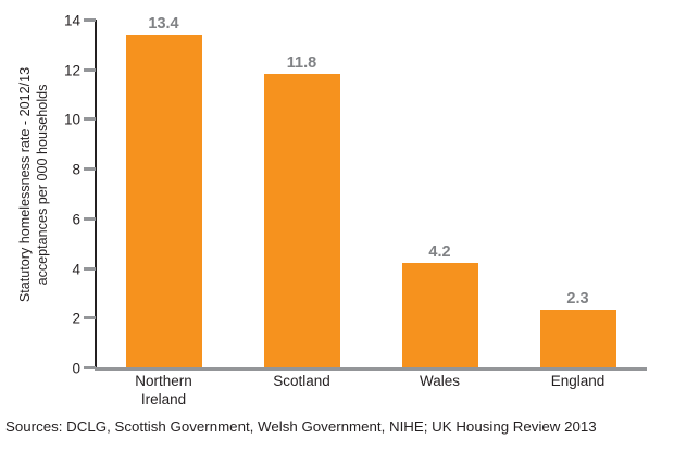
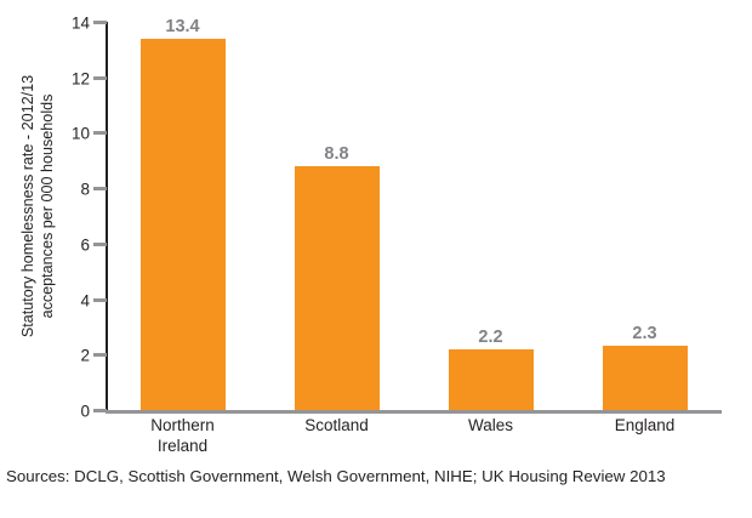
Scotland: 11.8 -> 8.8
Wales: 4.2 -> 2.2
